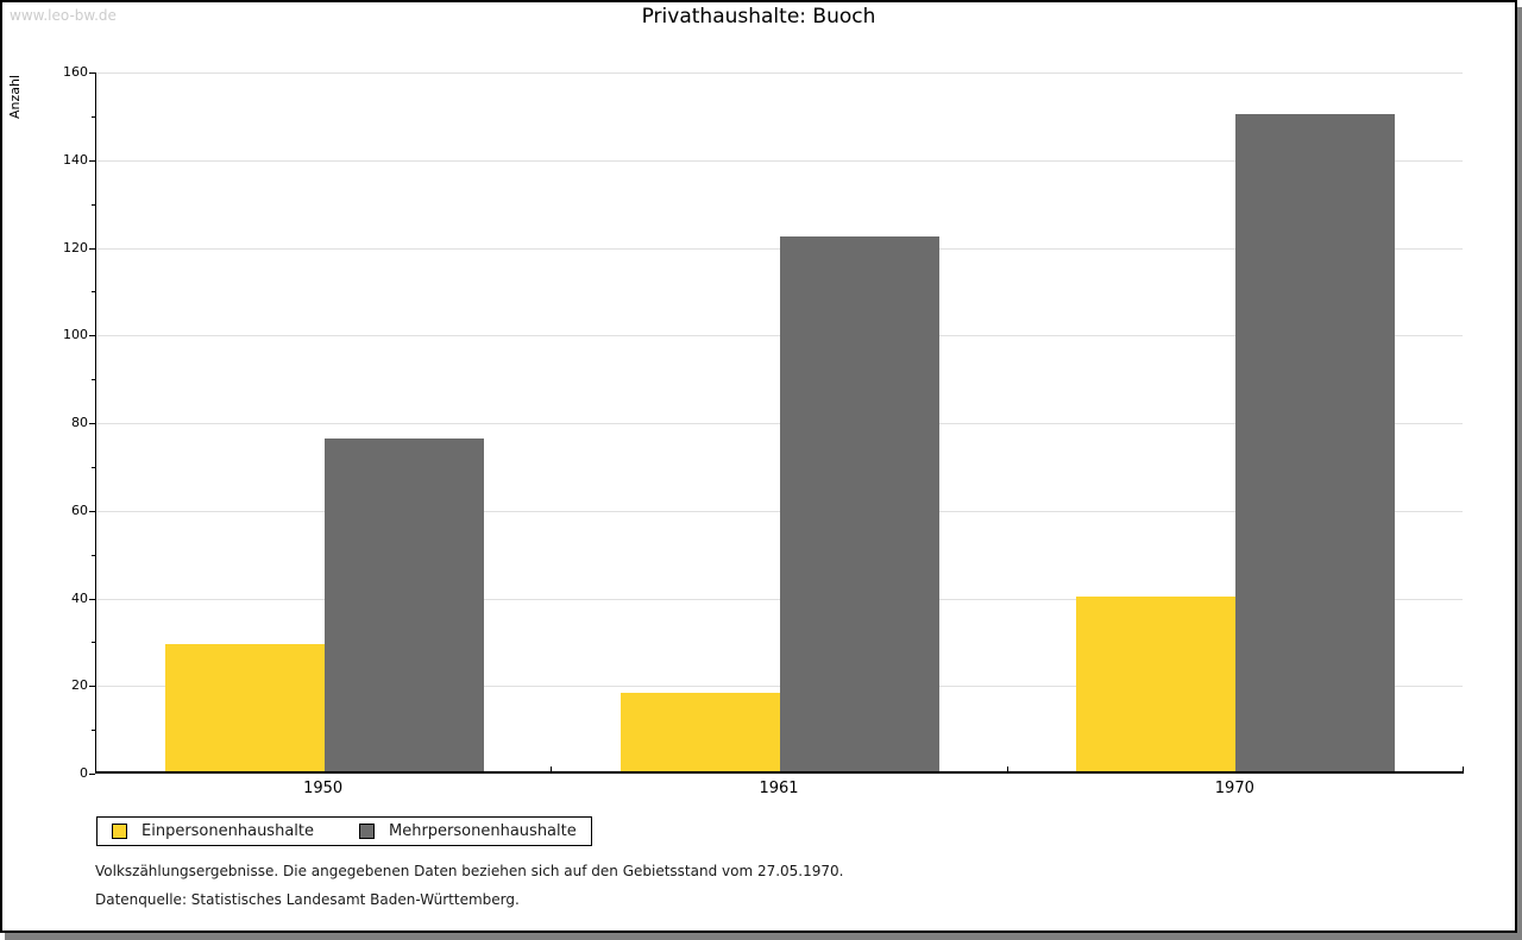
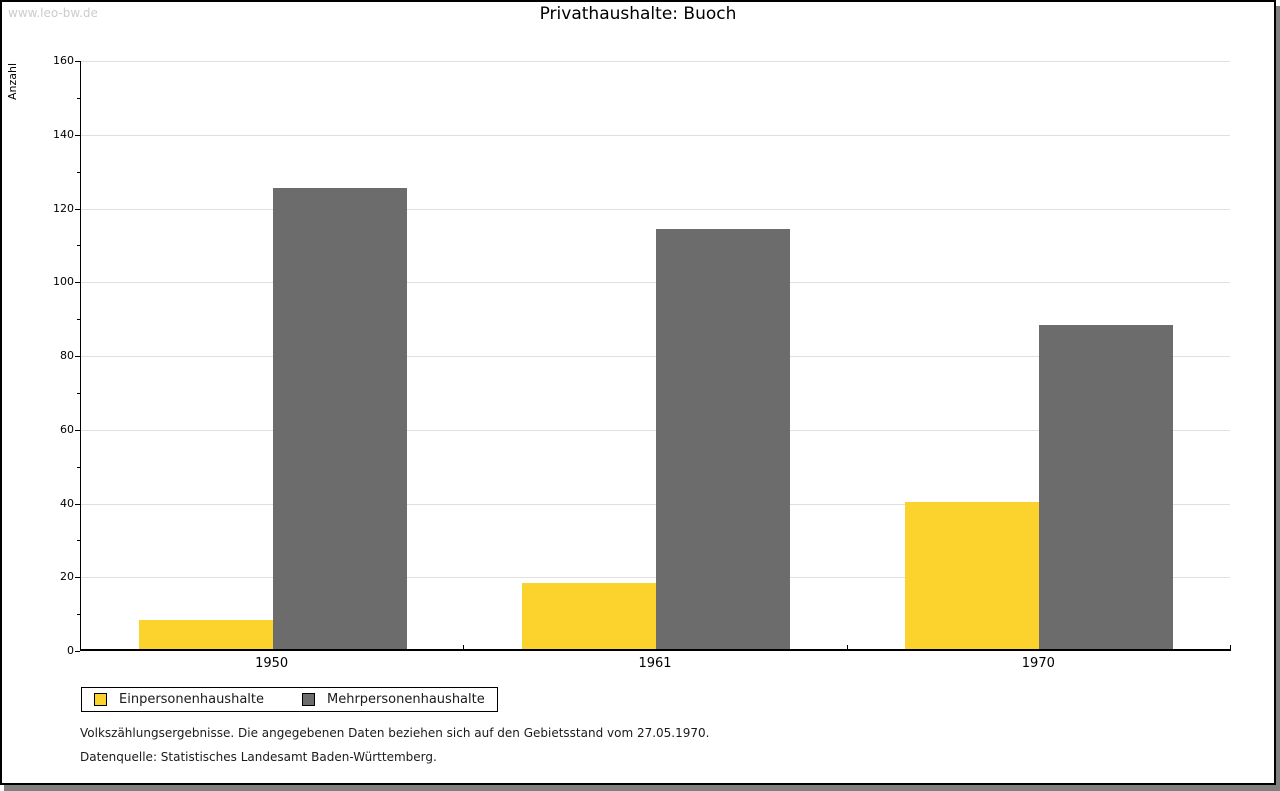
Einpersonenhaushalte/1950: 29 -> 8
Mehrpersonenhaushalte/1950: 76 -> 125
Mehrpersonenhaushalte/1961: 122 -> 114
Mehrpersonenhaushalte/1970: 150 -> 88
